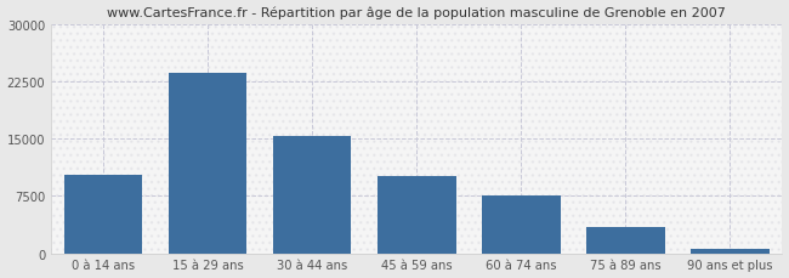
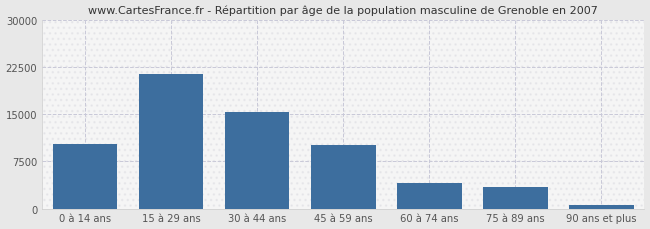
15 à 29 ans: 23700 -> 21400
60 à 74 ans: 7500 -> 4000
